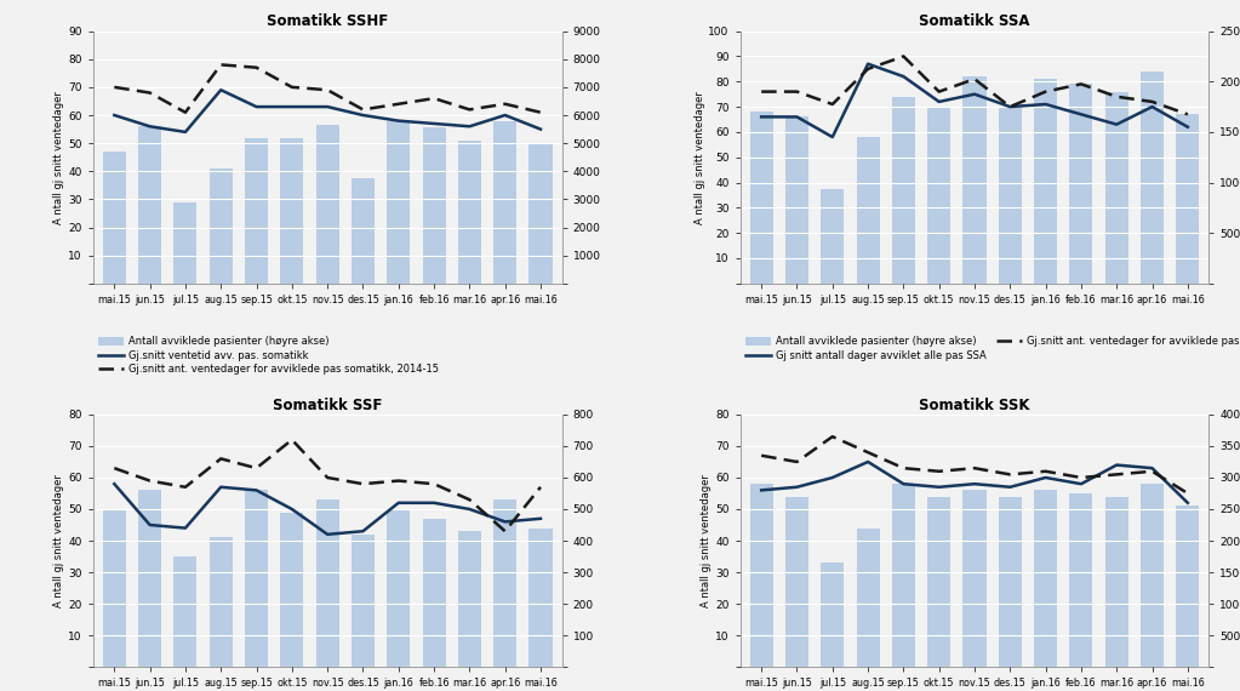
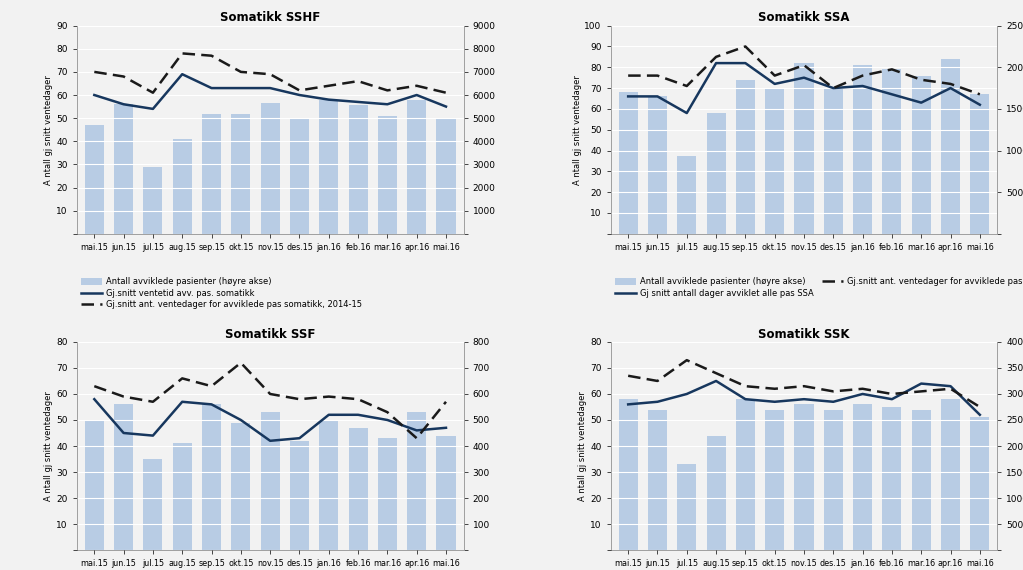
Somatikk SSHF/Antall avviklede pasienter (høyre akse)/des.15: 3750 -> 4950
Somatikk SSA/Gj snitt antall dager avviklet alle pas SSA/aug.15: 87 -> 82
